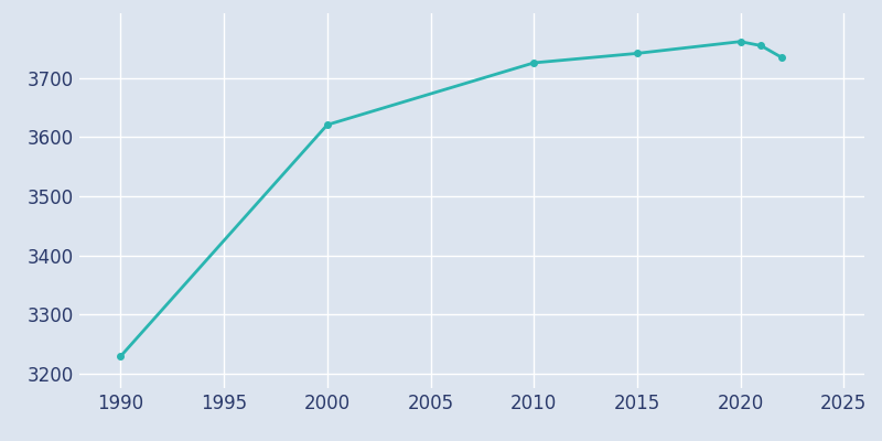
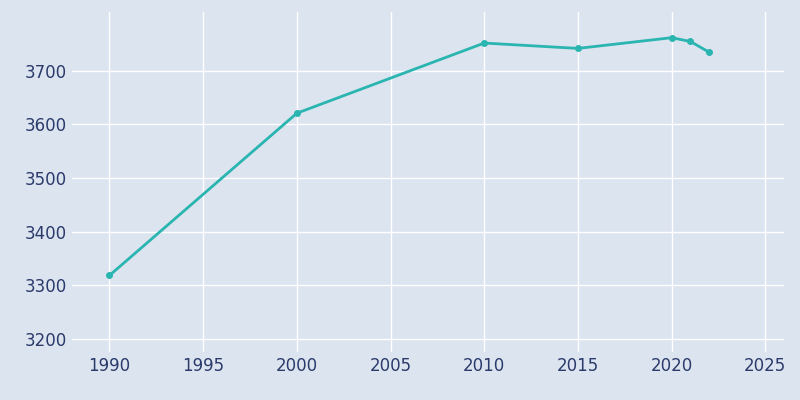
1990: 3229 -> 3318
2010: 3726 -> 3752
